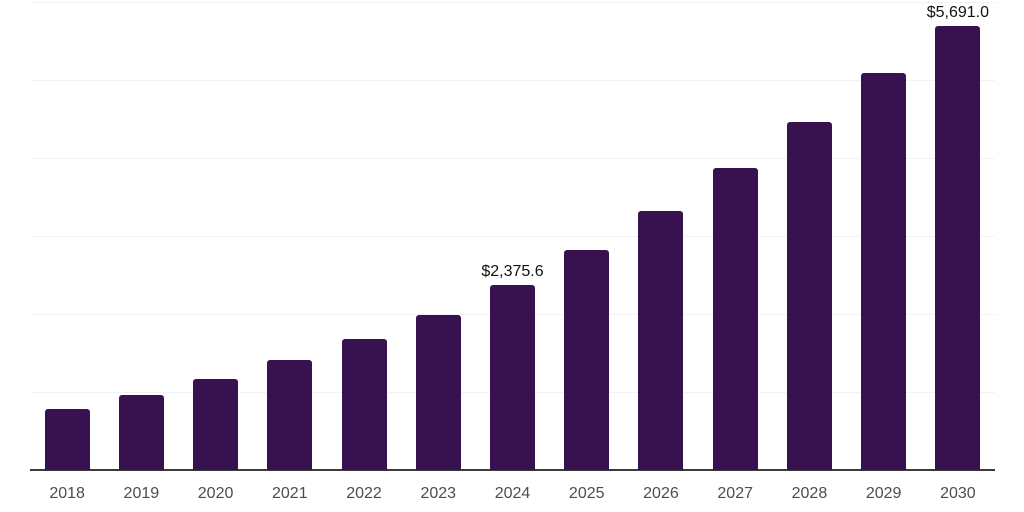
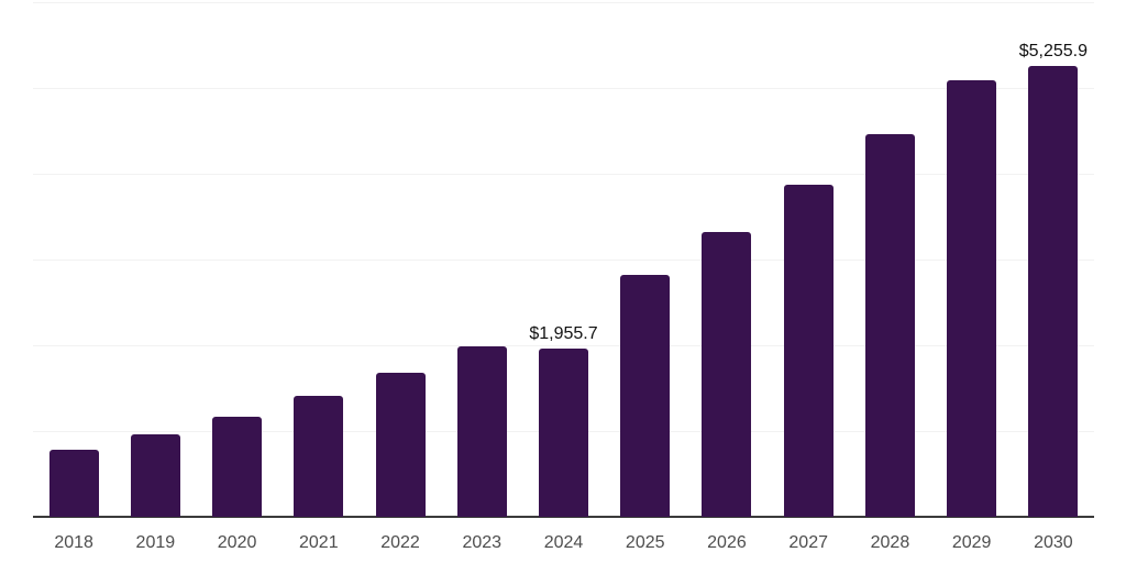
2024: $2,375.6 -> $1,955.7
2030: $5,691.0 -> $5,255.9
